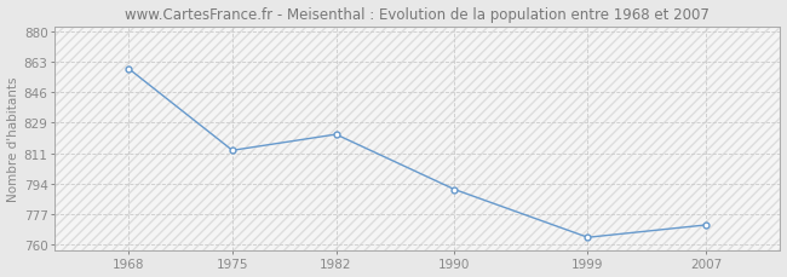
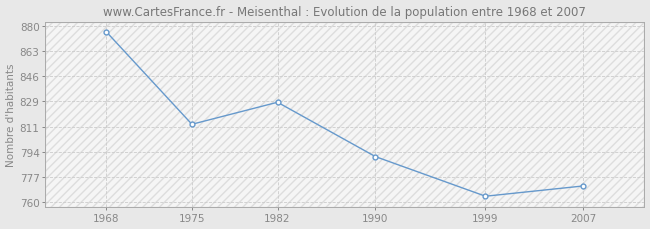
1968: 859 -> 876
1982: 822 -> 828
